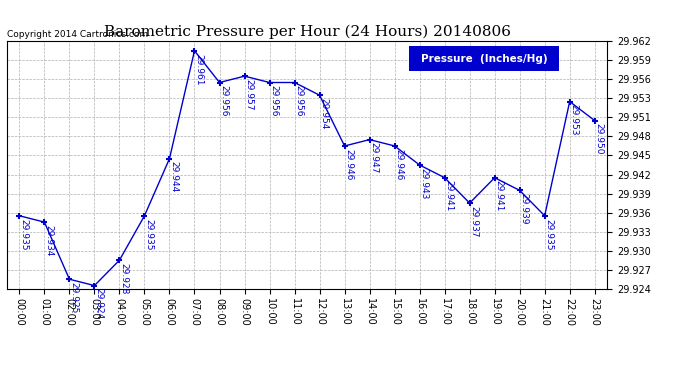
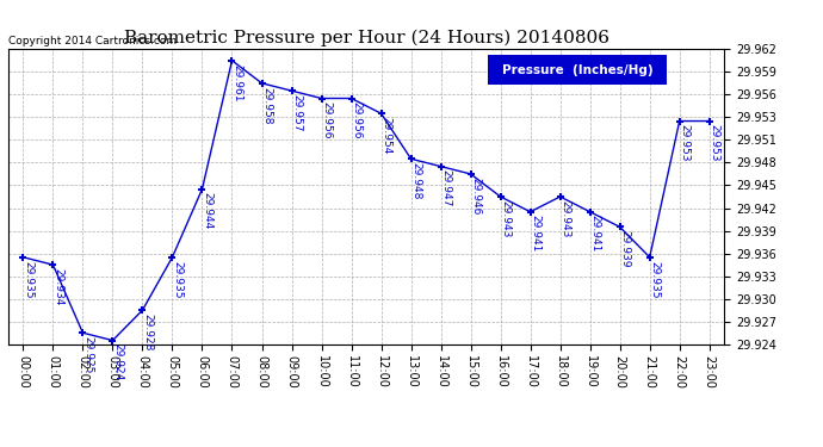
08:00: 29.956 -> 29.958
13:00: 29.946 -> 29.948
18:00: 29.937 -> 29.943
23:00: 29.950 -> 29.953
